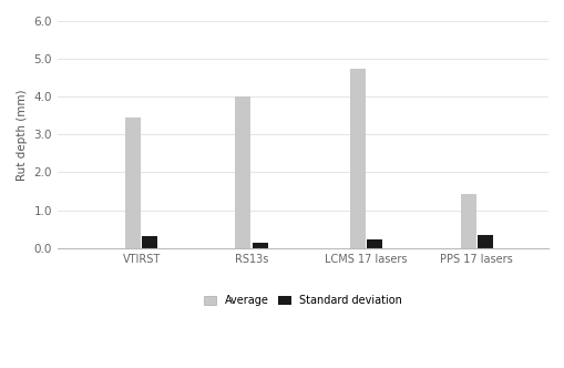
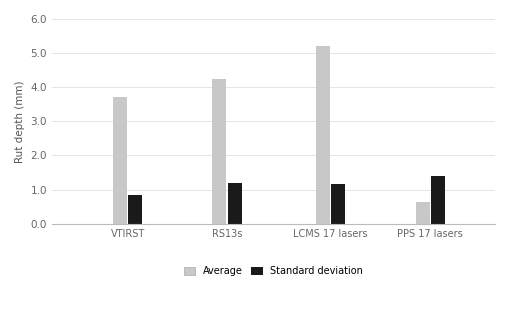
Average/VTIRST: 3.45 -> 3.70
Standard deviation/VTIRST: 0.30 -> 0.85
Average/RS13s: 4.02 -> 4.25
Standard deviation/RS13s: 0.13 -> 1.20
Average/LCMS 17 lasers: 4.75 -> 5.20
Standard deviation/LCMS 17 lasers: 0.23 -> 1.15
Average/PPS 17 lasers: 1.42 -> 0.65
Standard deviation/PPS 17 lasers: 0.35 -> 1.40
